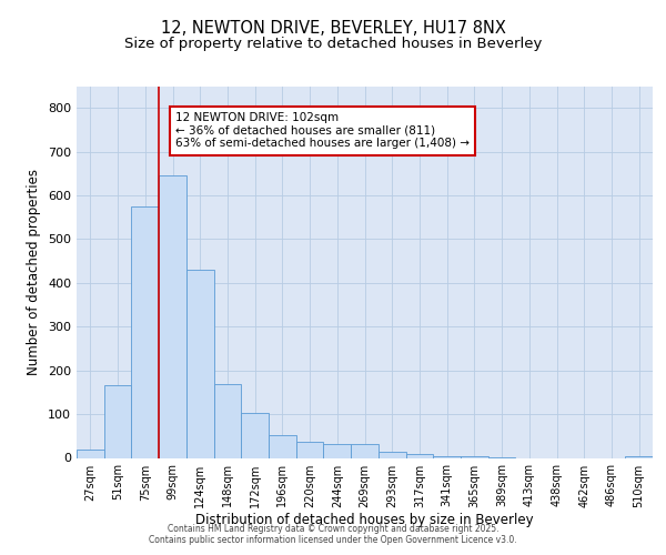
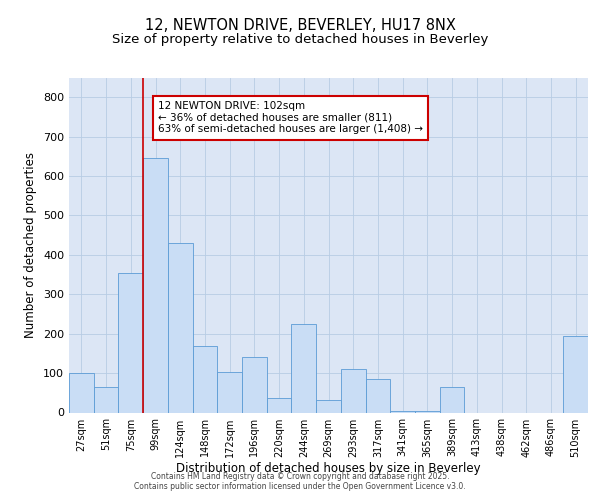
27sqm: 20 -> 100
51sqm: 165 -> 65
75sqm: 575 -> 355
196sqm: 52 -> 140
244sqm: 32 -> 225
293sqm: 13 -> 110
317sqm: 8 -> 85
389sqm: 2 -> 65
510sqm: 5 -> 195
